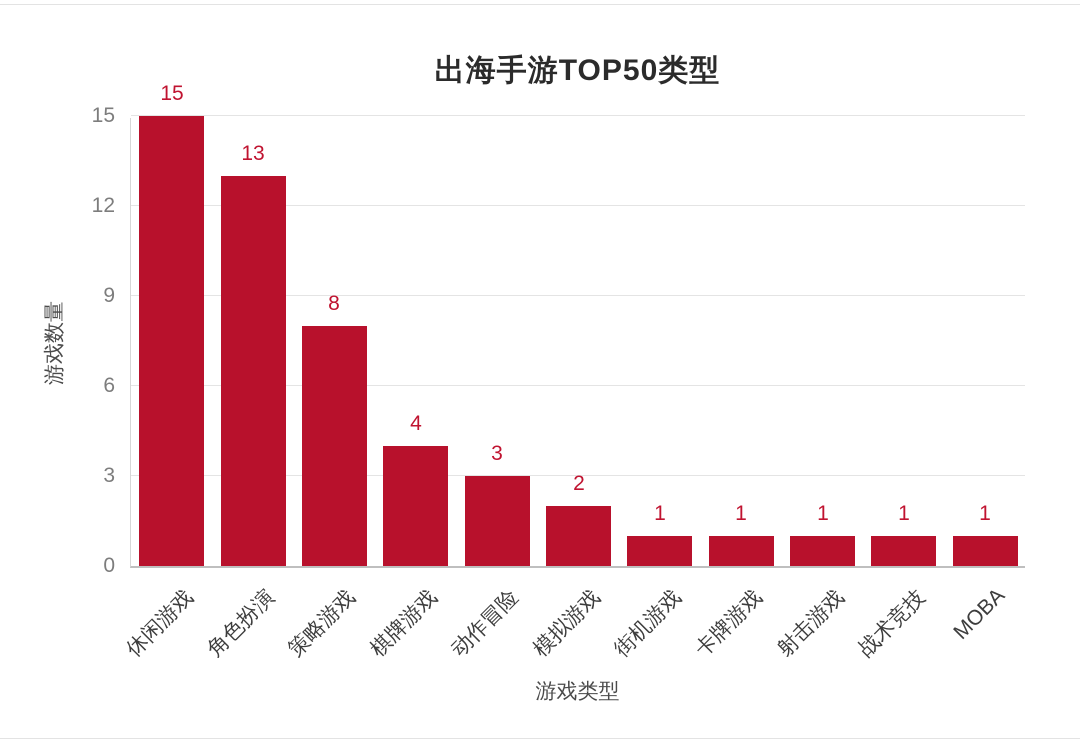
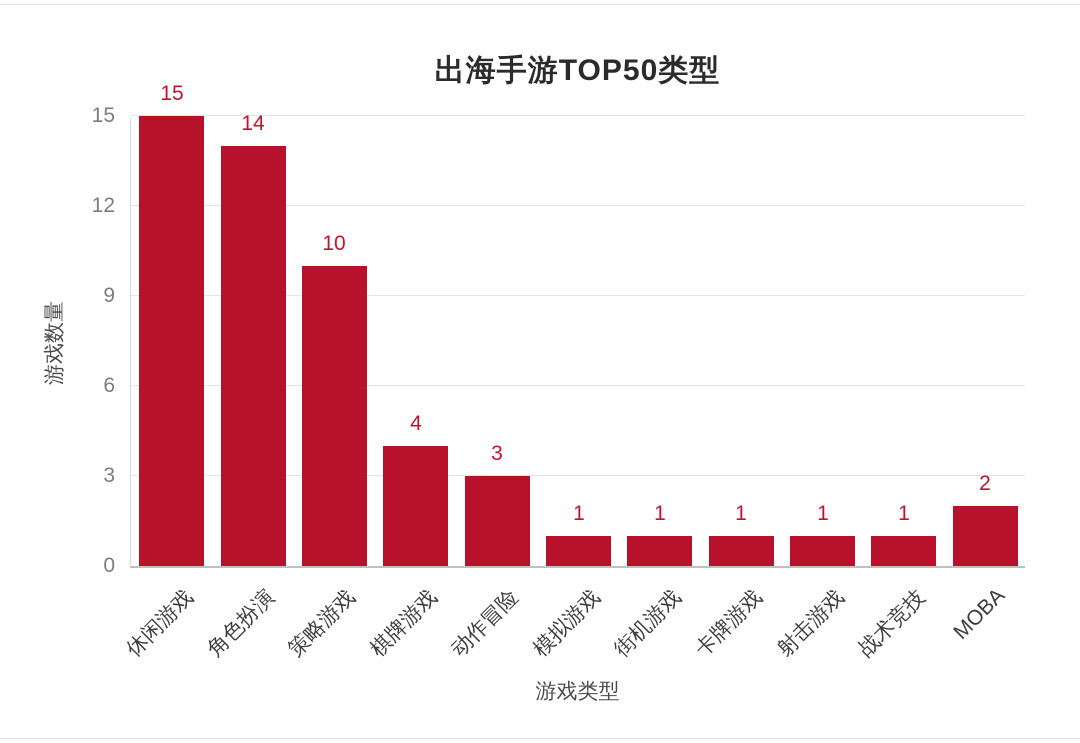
角色扮演: 13 -> 14
策略游戏: 8 -> 10
模拟游戏: 2 -> 1
MOBA: 1 -> 2
